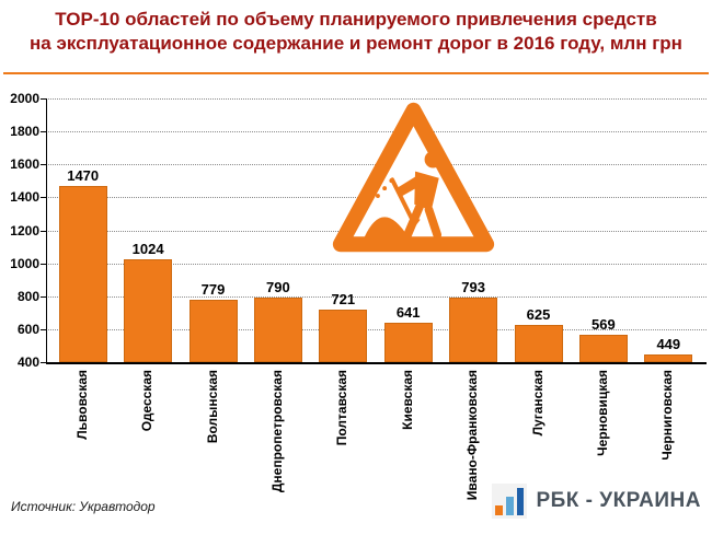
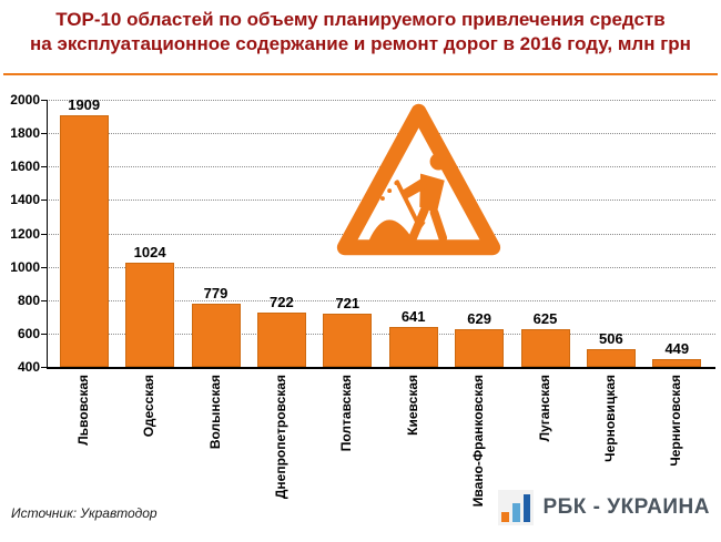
Львовская: 1470 -> 1909
Днепропетровская: 790 -> 722
Ивано-Франковская: 793 -> 629
Черновицкая: 569 -> 506
